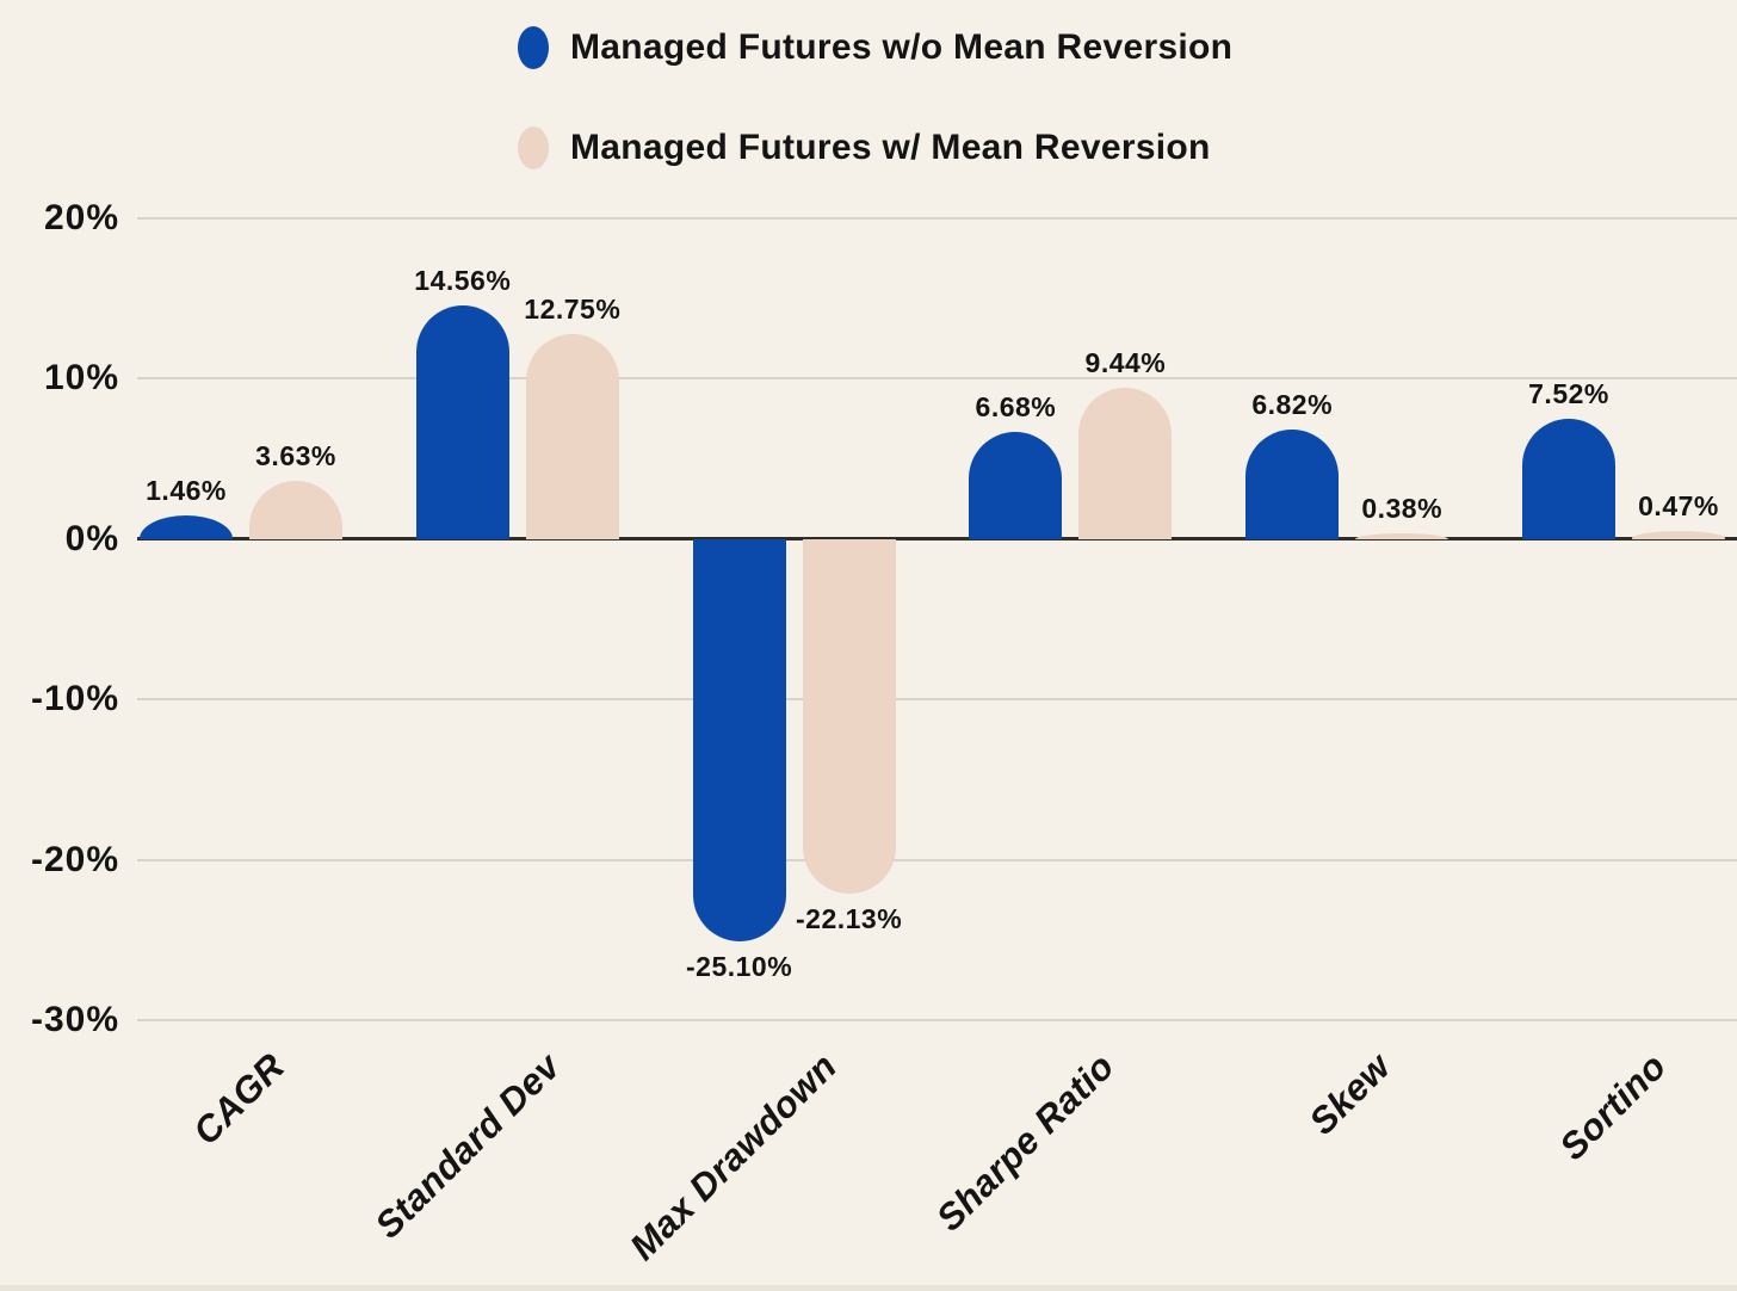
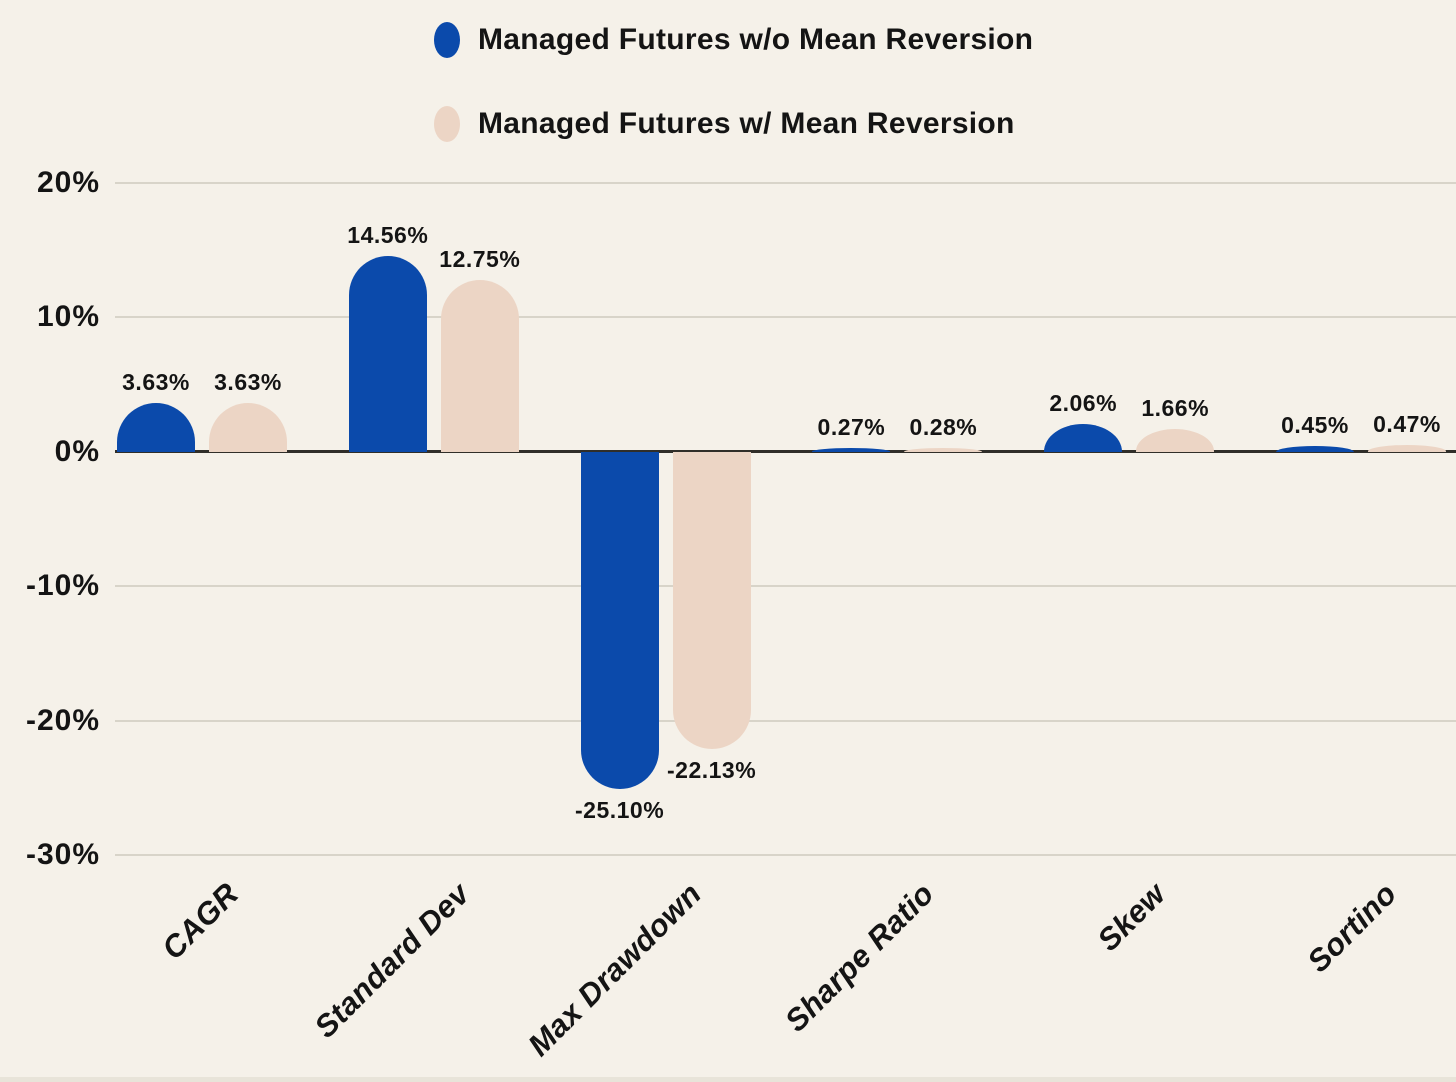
Managed Futures w/o Mean Reversion/CAGR: 1.46% -> 3.63%
Managed Futures w/o Mean Reversion/Sharpe Ratio: 6.68% -> 0.27%
Managed Futures w/ Mean Reversion/Sharpe Ratio: 9.44% -> 0.28%
Managed Futures w/o Mean Reversion/Skew: 6.82% -> 2.06%
Managed Futures w/ Mean Reversion/Skew: 0.38% -> 1.66%
Managed Futures w/o Mean Reversion/Sortino: 7.52% -> 0.45%
